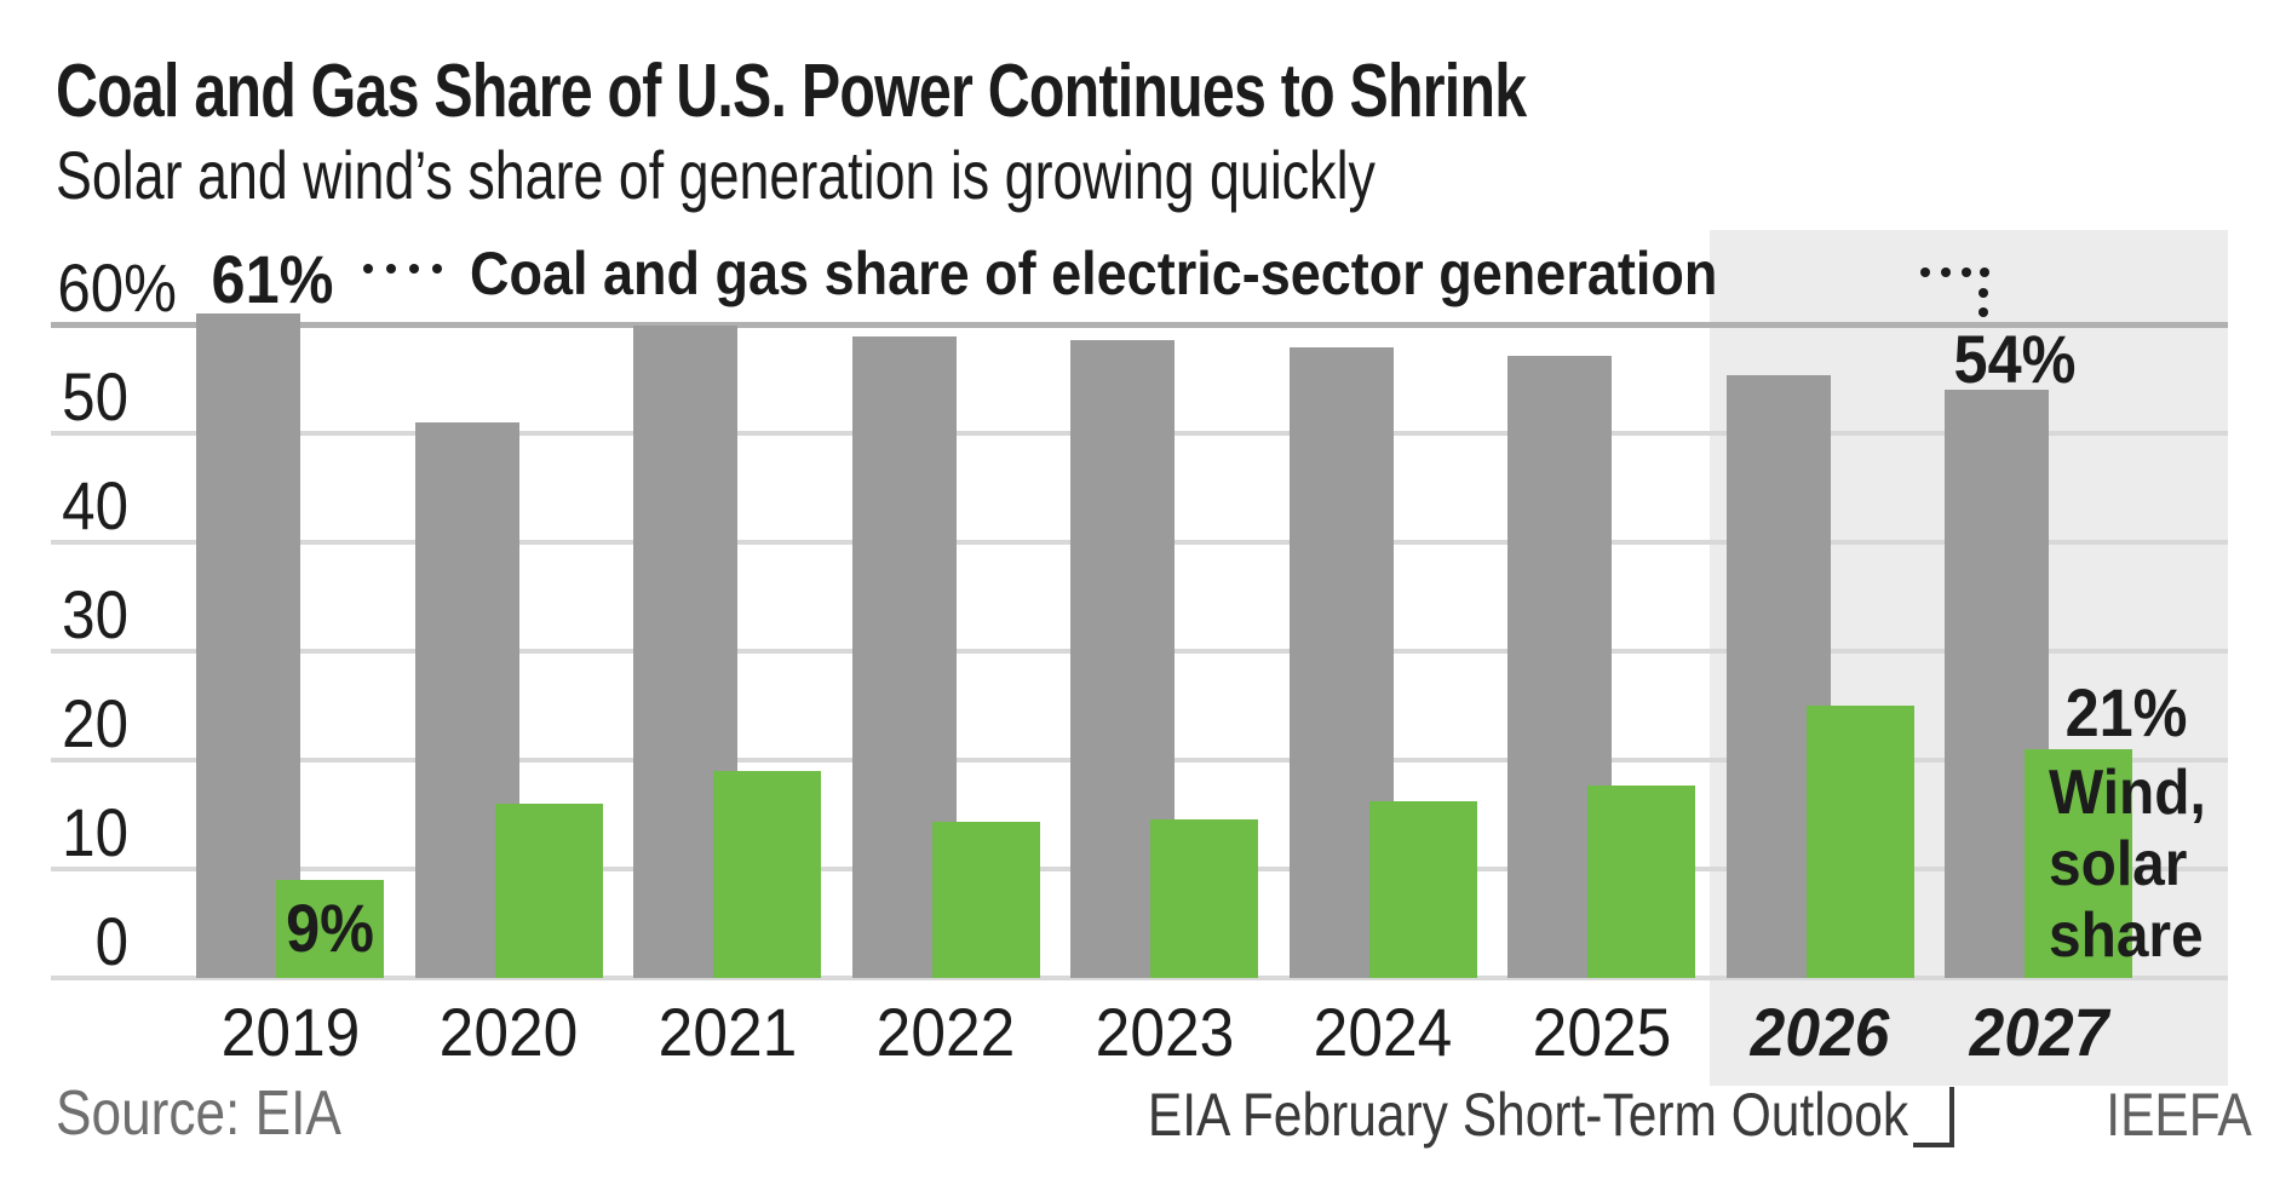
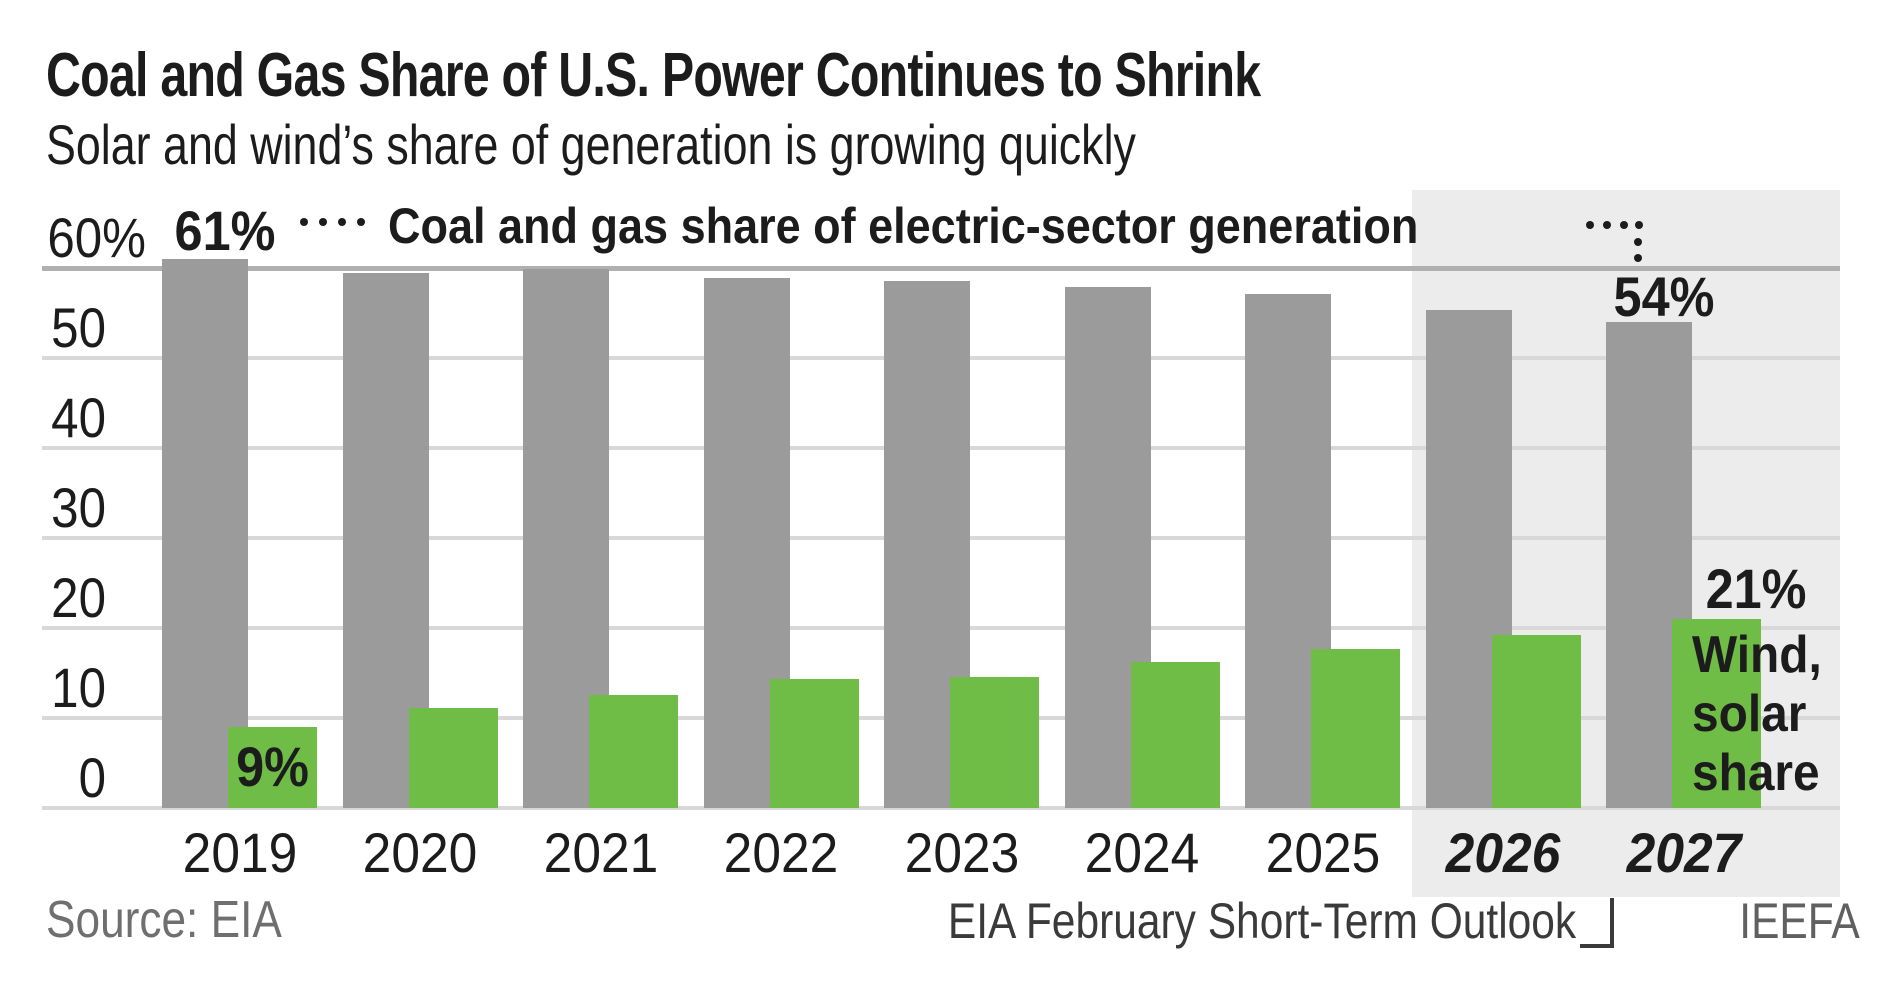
Coal and gas share of electric-sector generation/2020: 51 -> 59
Wind, solar share/2020: 16 -> 11
Wind, solar share/2021: 19 -> 13
Wind, solar share/2026: 25 -> 19
